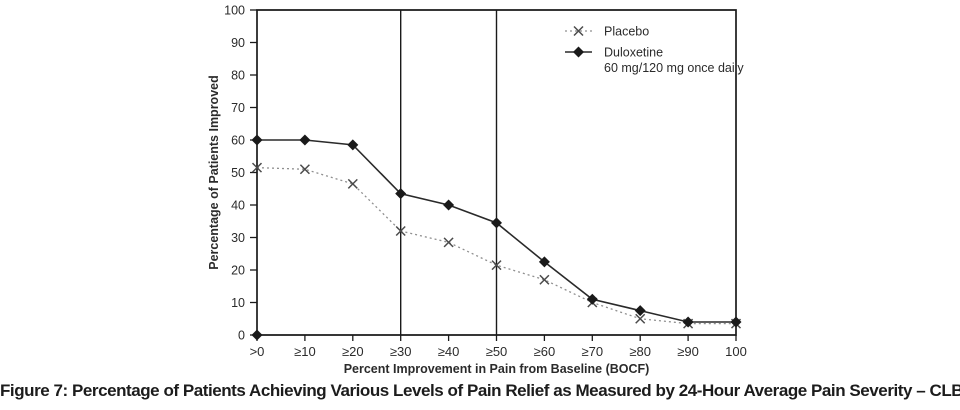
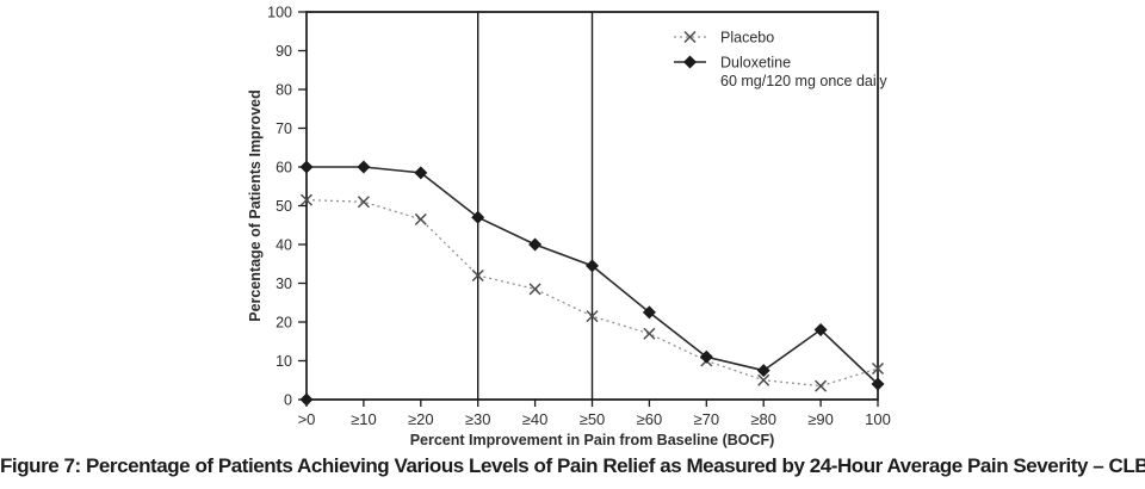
Duloxetine 60 mg/120 mg once daily/≥30: 44 -> 47
Duloxetine 60 mg/120 mg once daily/≥90: 4 -> 18
Placebo/100: 4 -> 8
